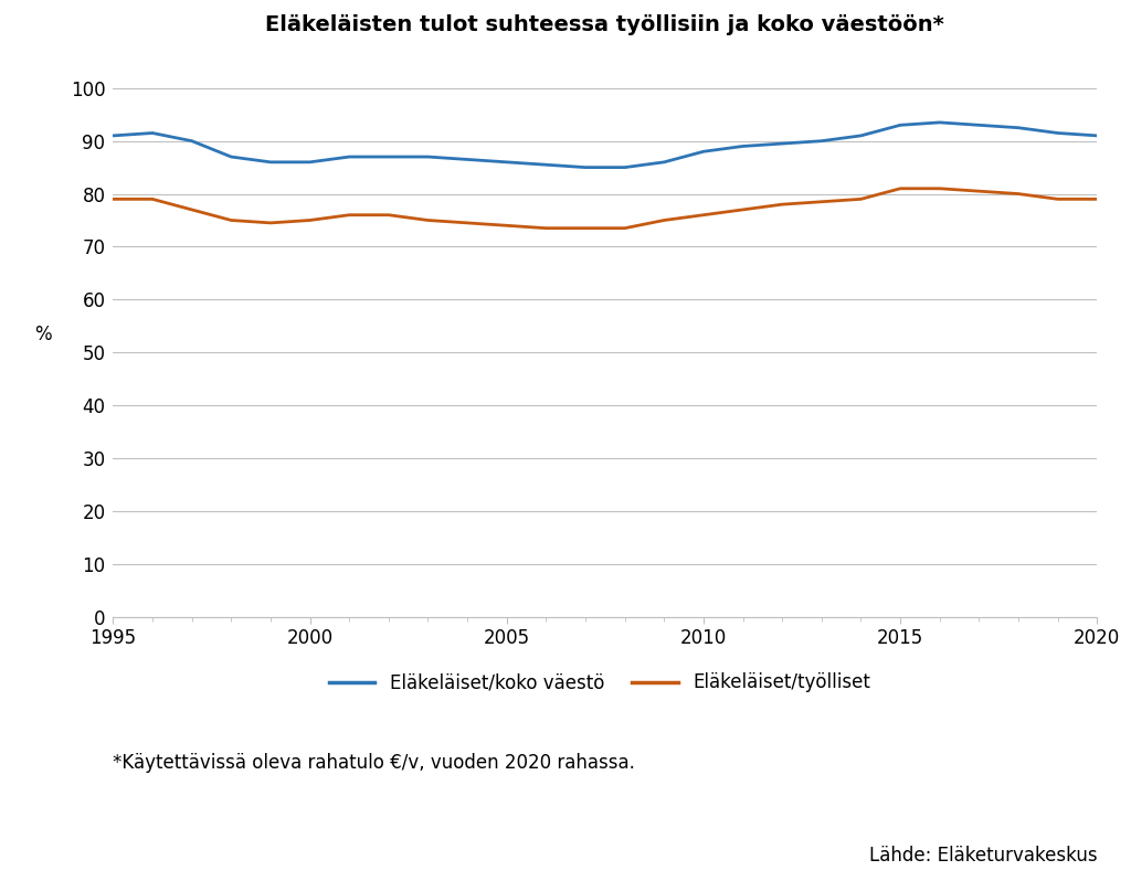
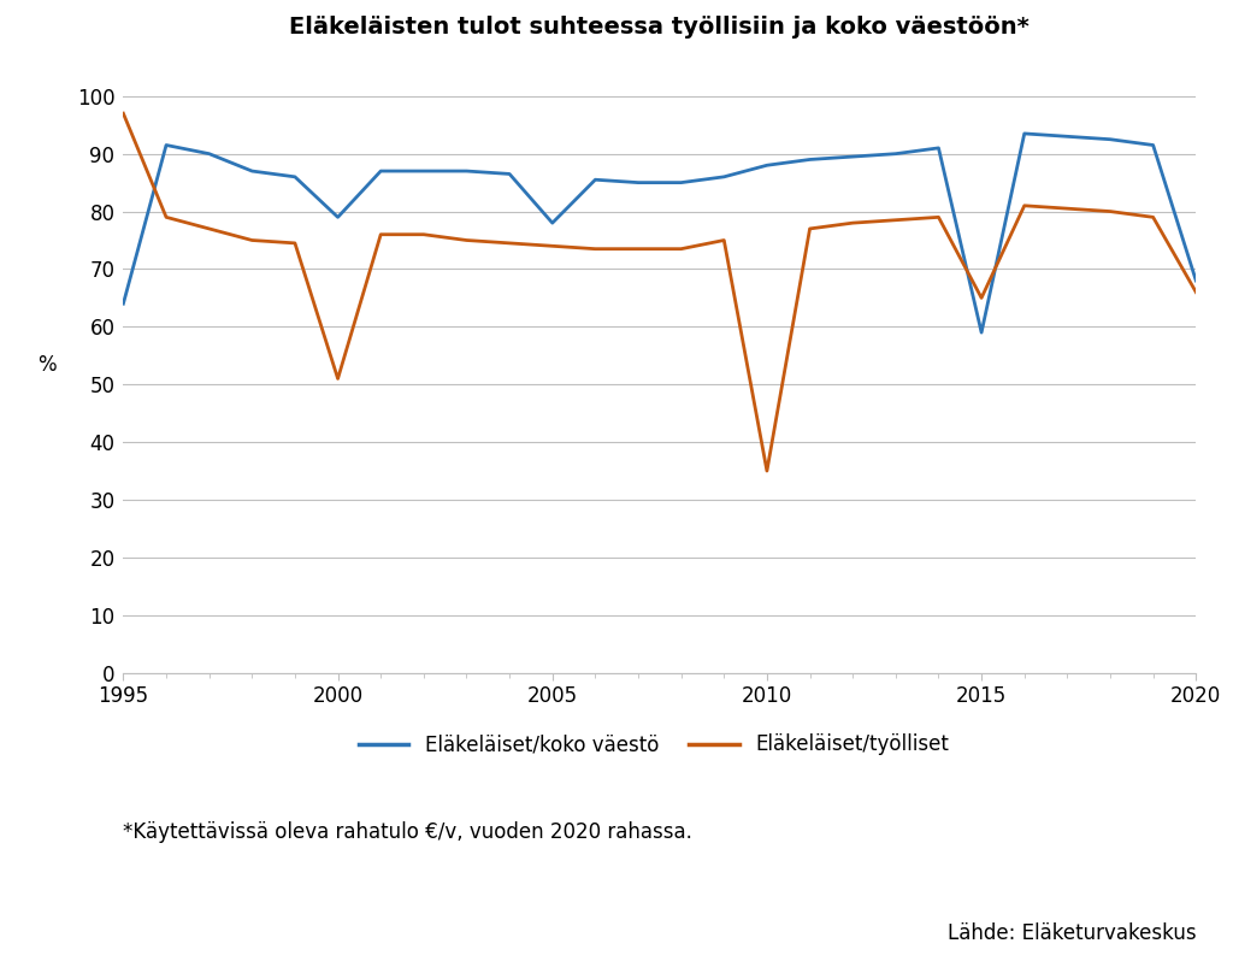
Eläkeläiset/koko väestö/1995: 91.0 -> 64.0
Eläkeläiset/työlliset/1995: 79.0 -> 97.0
Eläkeläiset/koko väestö/2000: 86.0 -> 79.0
Eläkeläiset/työlliset/2000: 75.0 -> 51.0
Eläkeläiset/koko väestö/2005: 86.0 -> 78.0
Eläkeläiset/työlliset/2010: 76.0 -> 35.0
Eläkeläiset/koko väestö/2015: 93.0 -> 59.0
Eläkeläiset/työlliset/2015: 81.0 -> 65.0
Eläkeläiset/koko väestö/2020: 91.0 -> 68.0
Eläkeläiset/työlliset/2020: 79.0 -> 66.0
